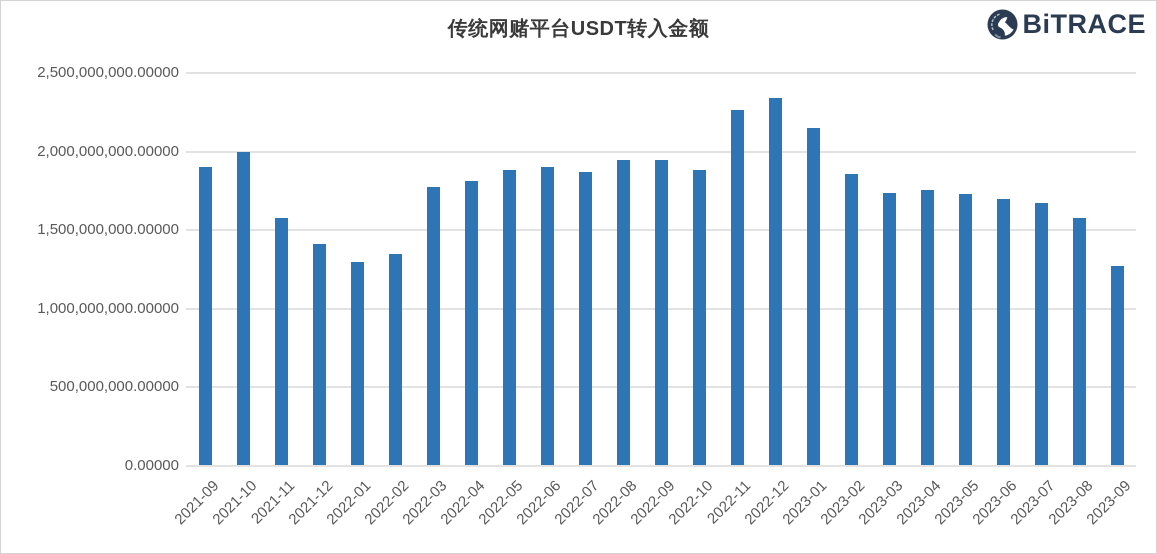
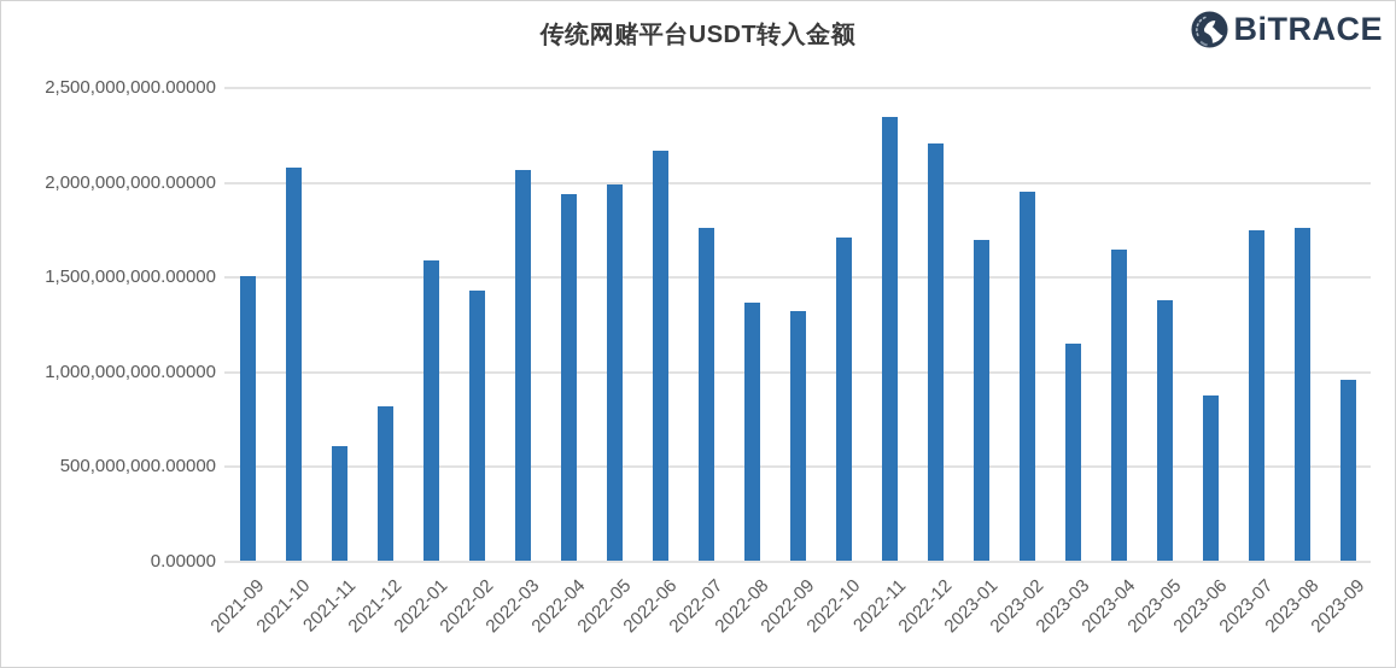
2021-09: 1900000000 -> 1510000000
2021-10: 2000000000 -> 2080000000
2021-11: 1580000000 -> 610000000
2021-12: 1420000000 -> 820000000
2022-01: 1300000000 -> 1590000000
2022-02: 1350000000 -> 1430000000
2022-03: 1780000000 -> 2070000000
2022-04: 1820000000 -> 1940000000
2022-05: 1880000000 -> 1990000000
2022-06: 1900000000 -> 2170000000
2022-07: 1870000000 -> 1760000000
2022-08: 1940000000 -> 1370000000
2022-09: 1940000000 -> 1320000000
2022-10: 1880000000 -> 1710000000
2022-11: 2260000000 -> 2350000000
2022-12: 2340000000 -> 2210000000
2023-01: 2150000000 -> 1700000000
2023-02: 1860000000 -> 1950000000
2023-03: 1740000000 -> 1150000000
2023-04: 1760000000 -> 1650000000
2023-05: 1730000000 -> 1380000000
2023-06: 1700000000 -> 880000000
2023-07: 1680000000 -> 1750000000
2023-08: 1580000000 -> 1760000000
2023-09: 1270000000 -> 960000000
